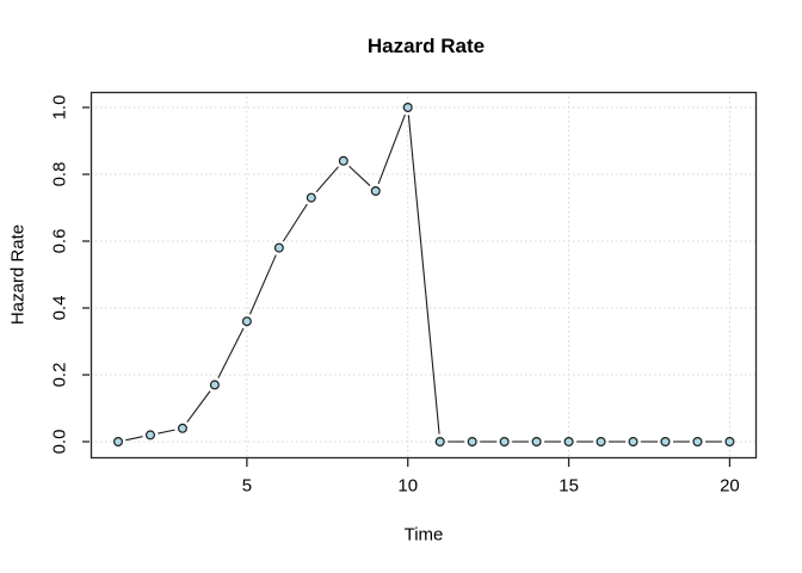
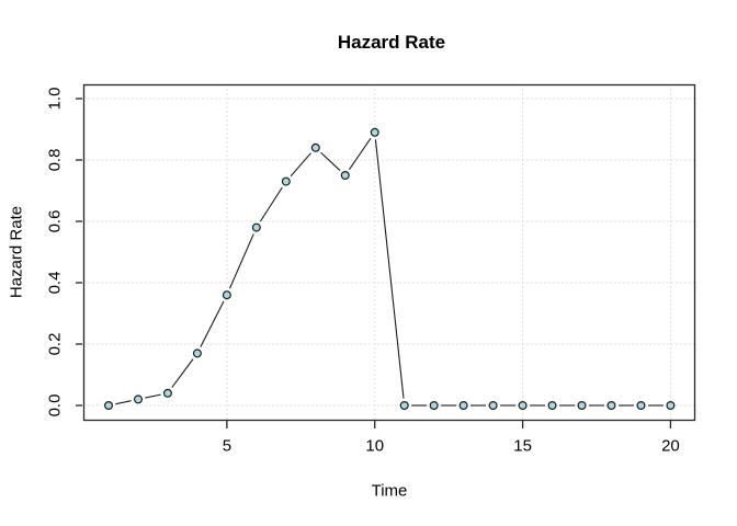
10: 1.00 -> 0.89
